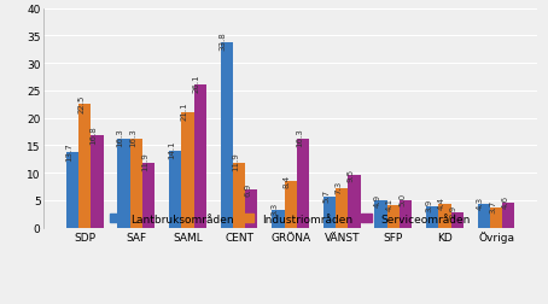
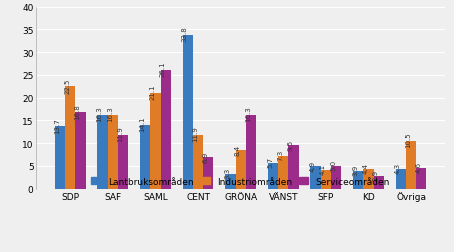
Industriområden/Övriga: 3.7 -> 10.5
